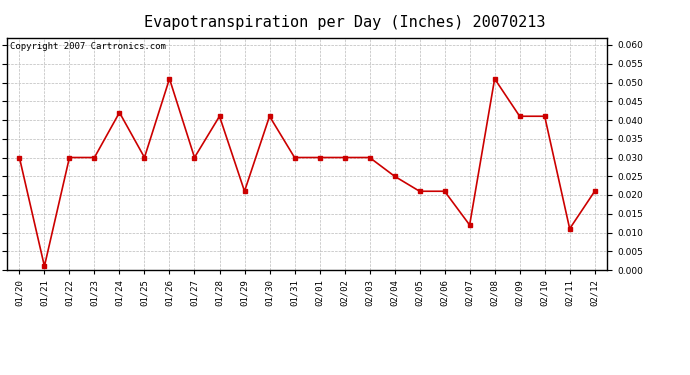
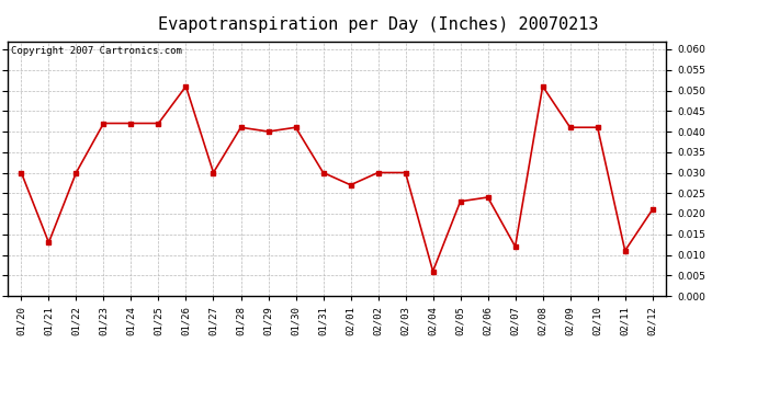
01/21: 0.001 -> 0.013
01/23: 0.030 -> 0.042
01/25: 0.030 -> 0.042
01/29: 0.021 -> 0.040
02/01: 0.030 -> 0.027
02/04: 0.025 -> 0.006
02/05: 0.021 -> 0.023
02/06: 0.021 -> 0.024
